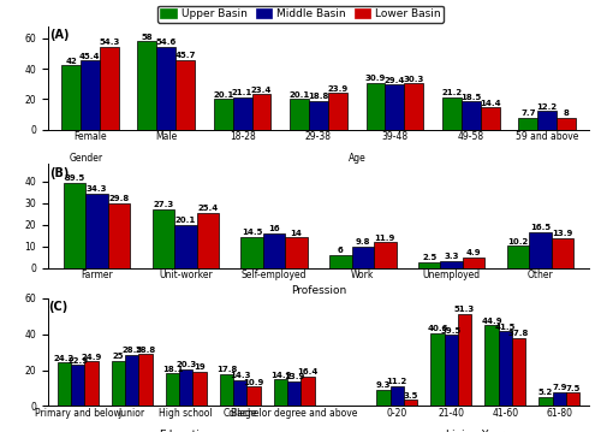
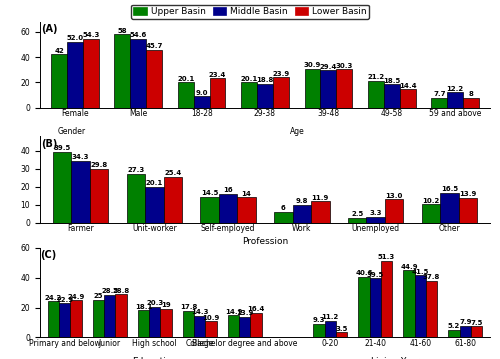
Middle Basin/Female: 45 -> 52
Middle Basin/18-28: 21 -> 9
Lower Basin/Unemployed: 5 -> 13
